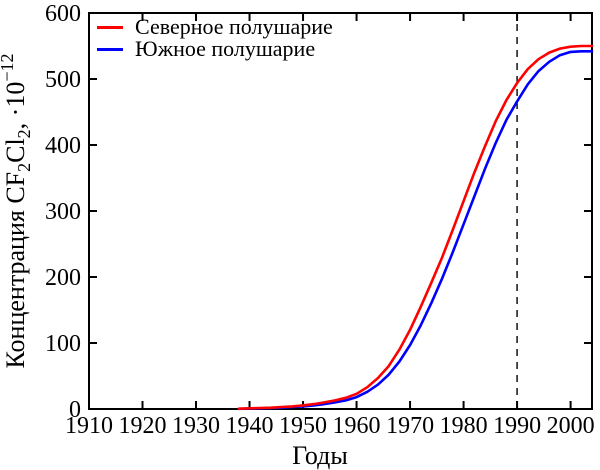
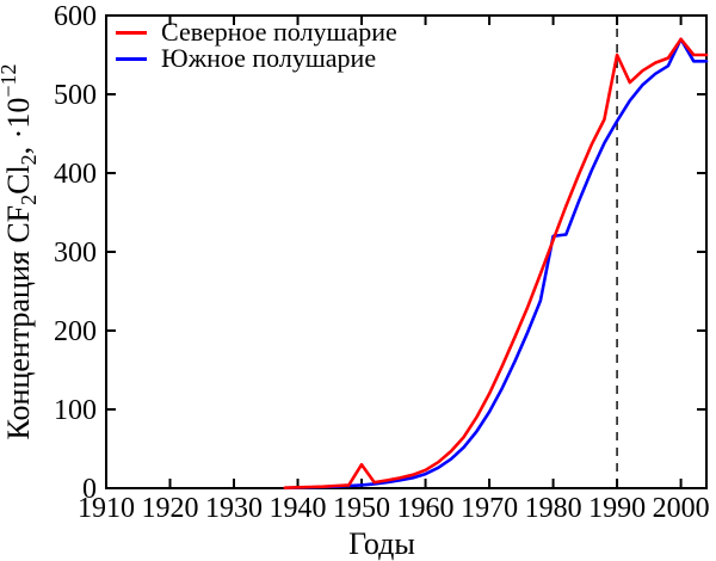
Северное полушарие/1950: 10 -> 30
Южное полушарие/1980: 280 -> 320
Северное полушарие/1990: 490 -> 550
Южное полушарие/2000: 540 -> 570
Северное полушарие/2000: 550 -> 570
